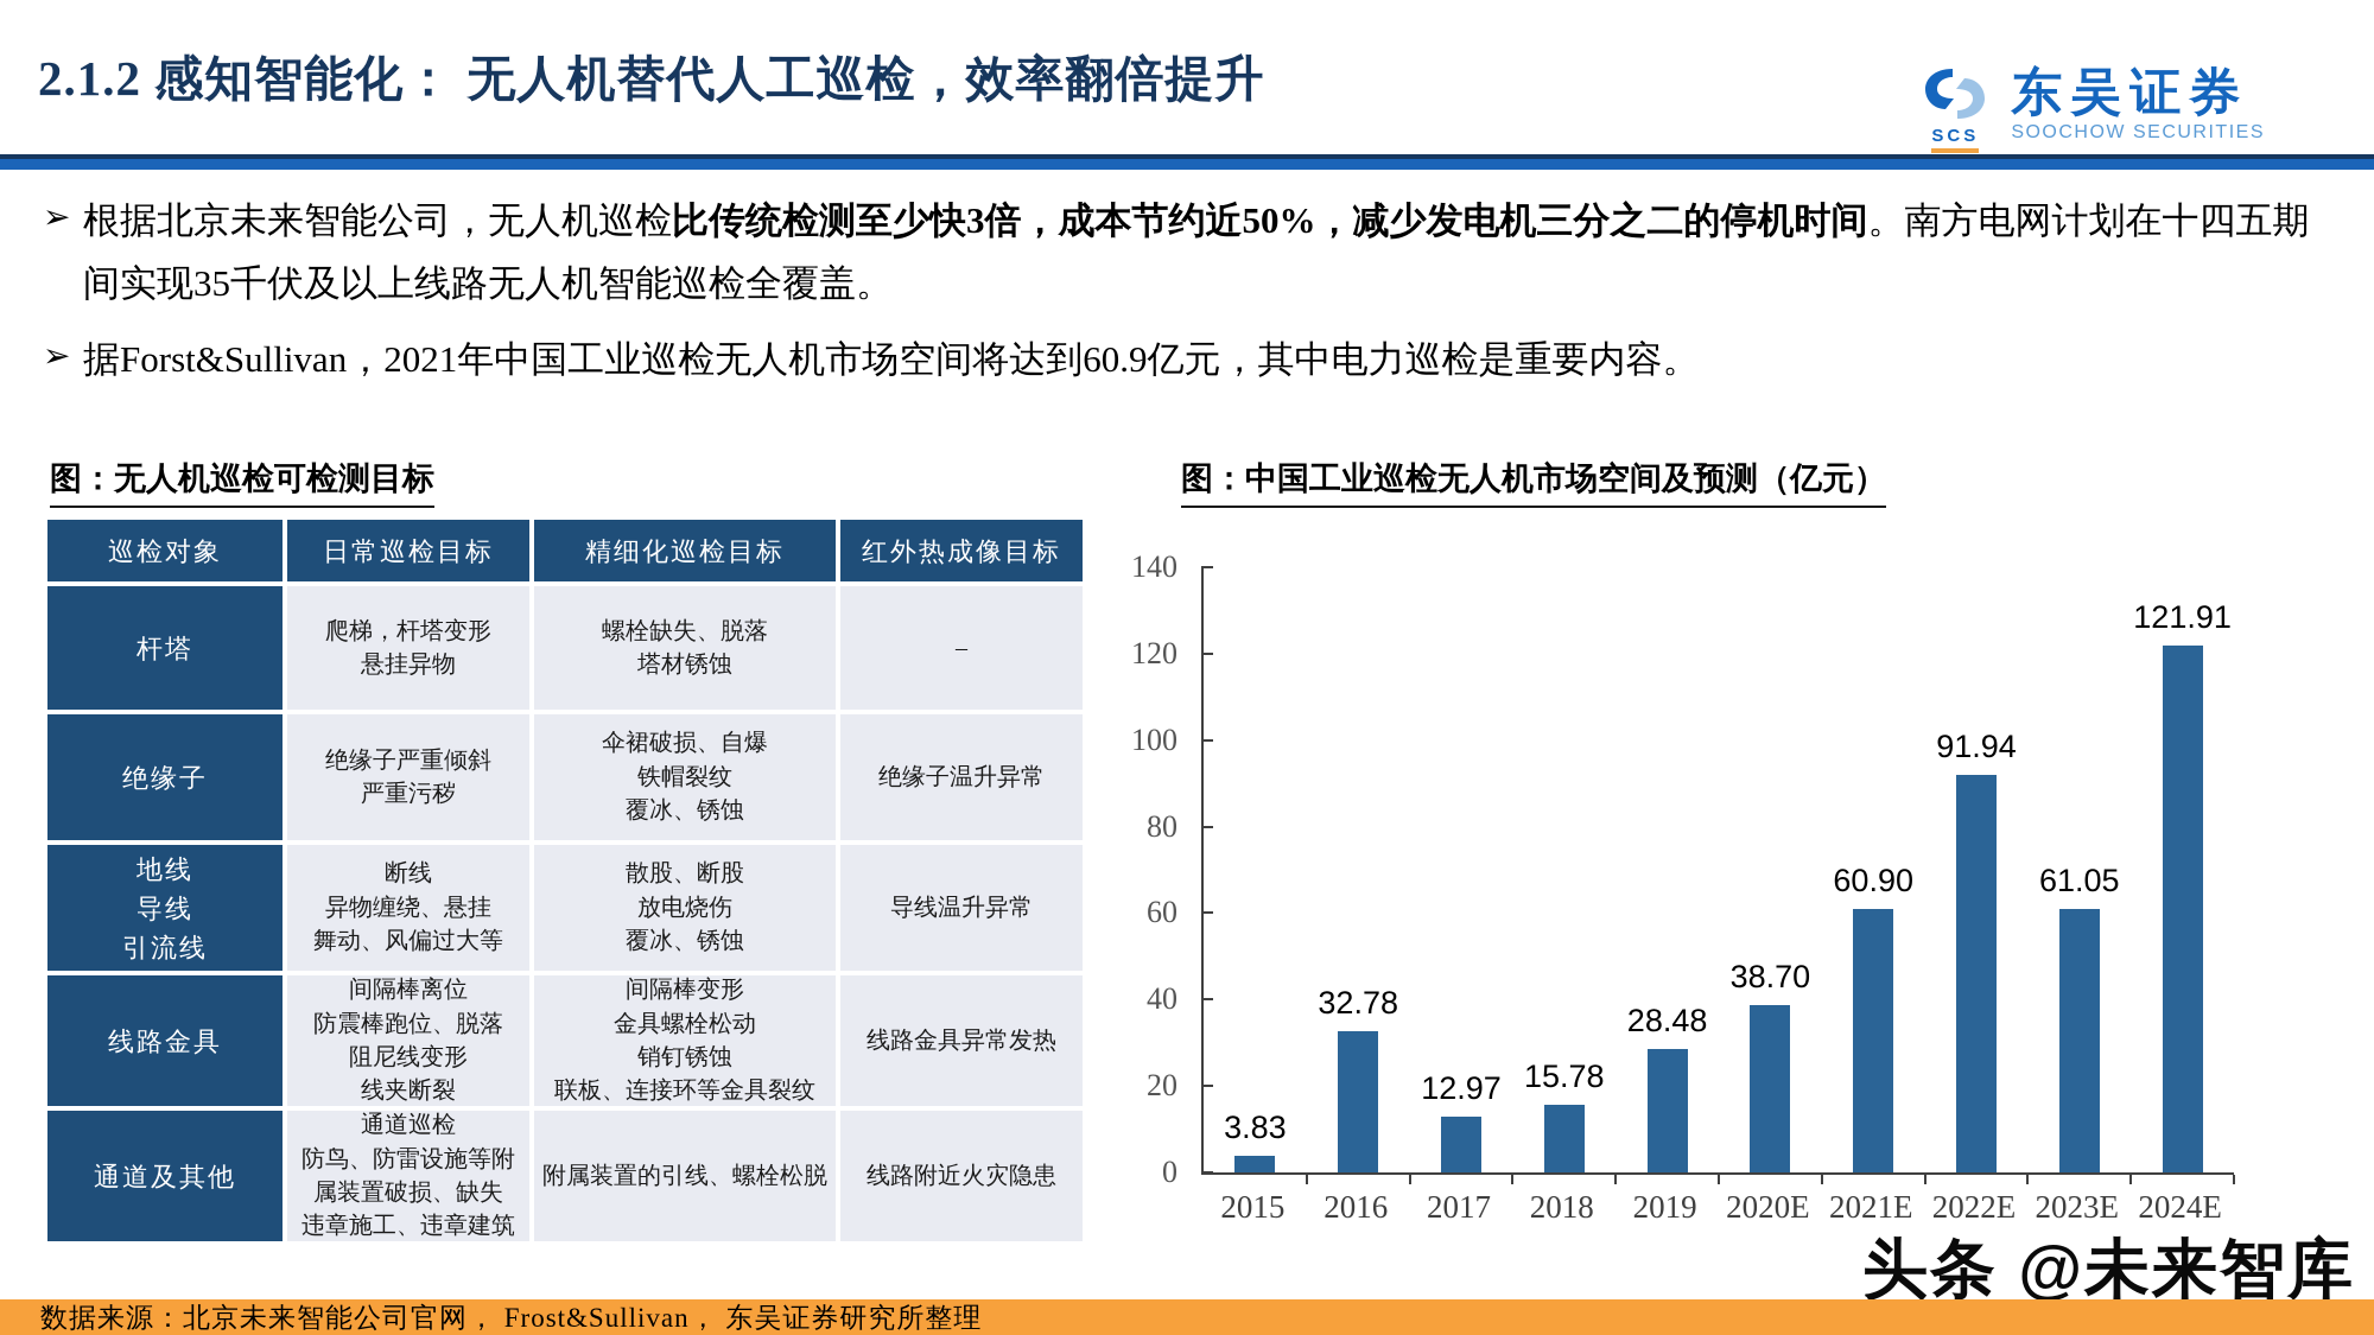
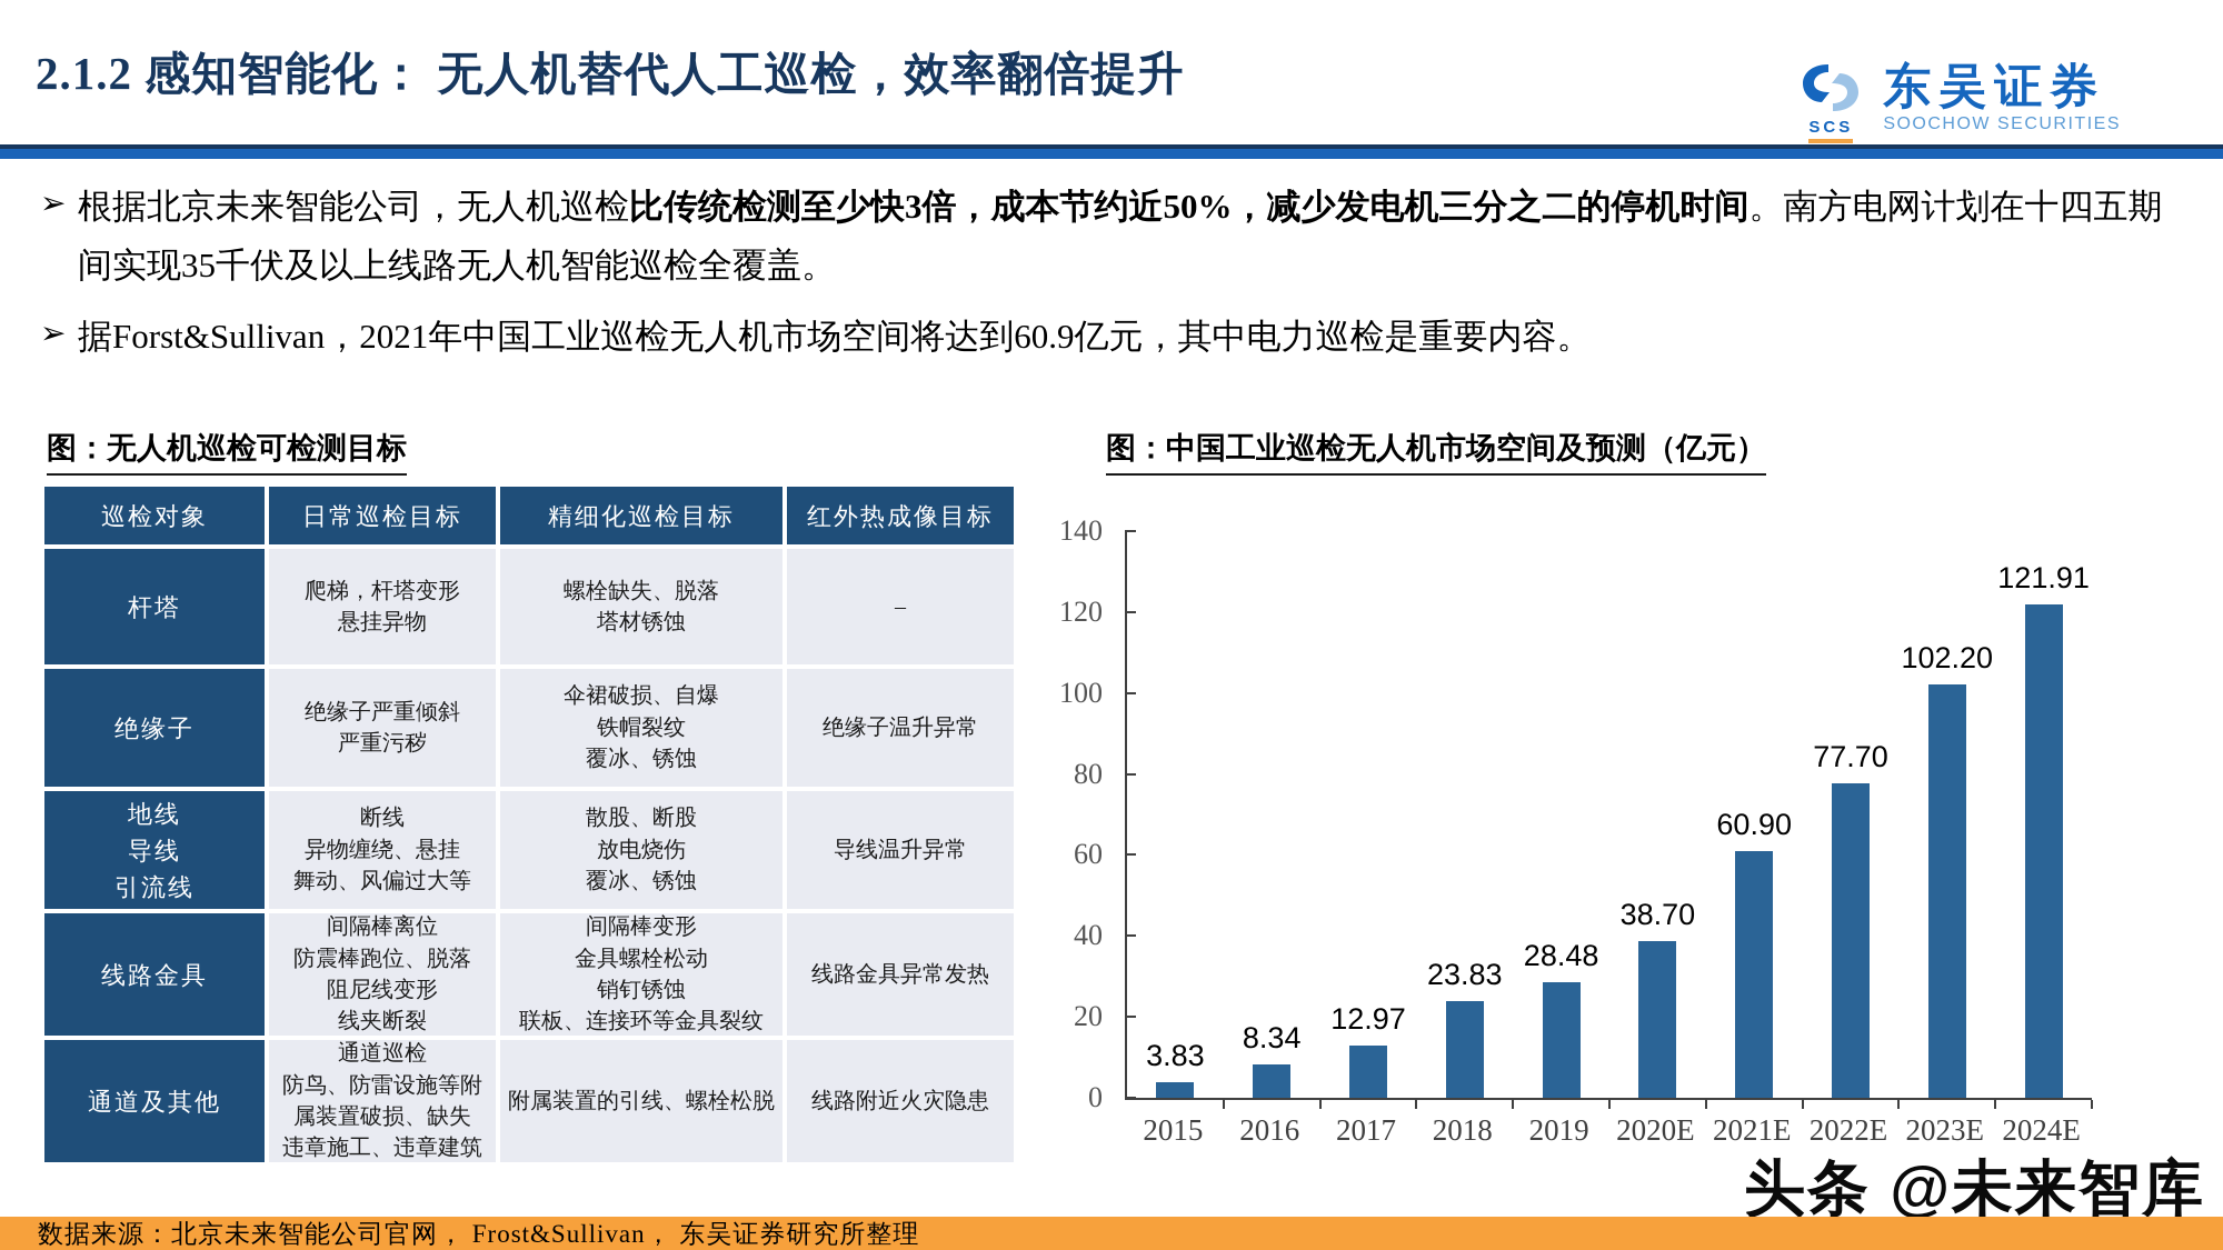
2016: 32.78 -> 8.34
2018: 15.78 -> 23.83
2022E: 91.94 -> 77.70
2023E: 61.05 -> 102.20
